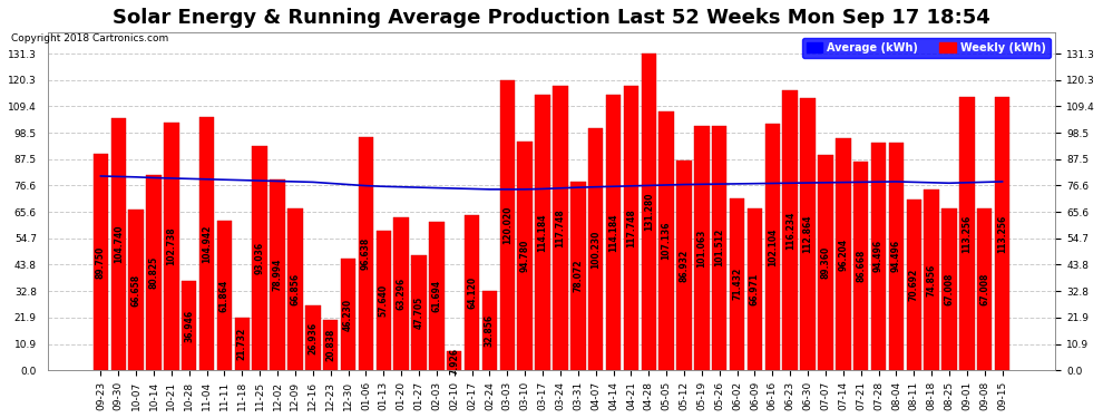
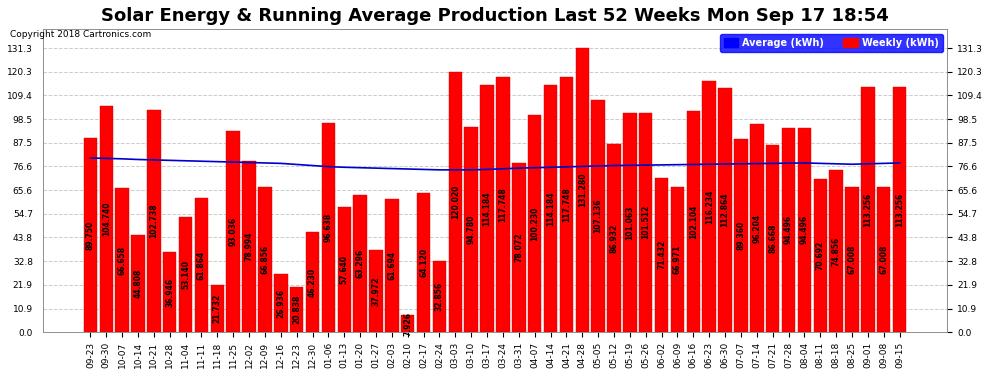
Weekly (kWh)/10-14: 80.825 -> 44.808
Weekly (kWh)/11-04: 104.942 -> 53.140
Weekly (kWh)/01-27: 47.705 -> 37.972
